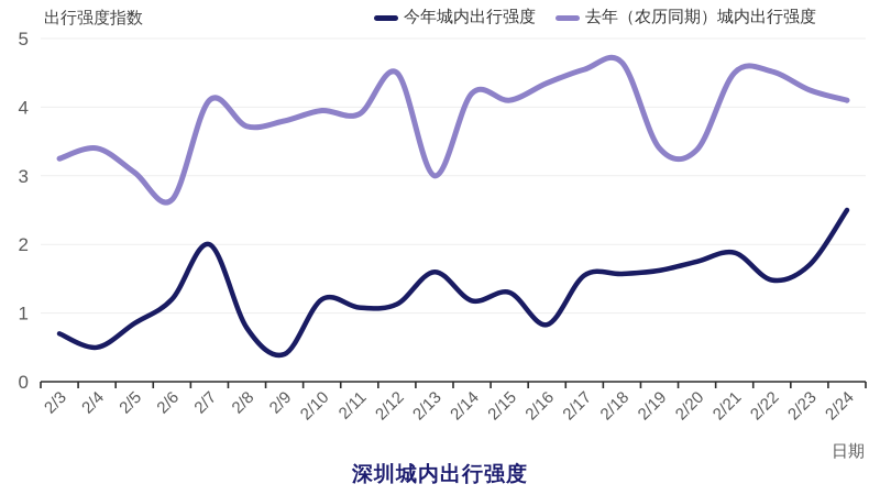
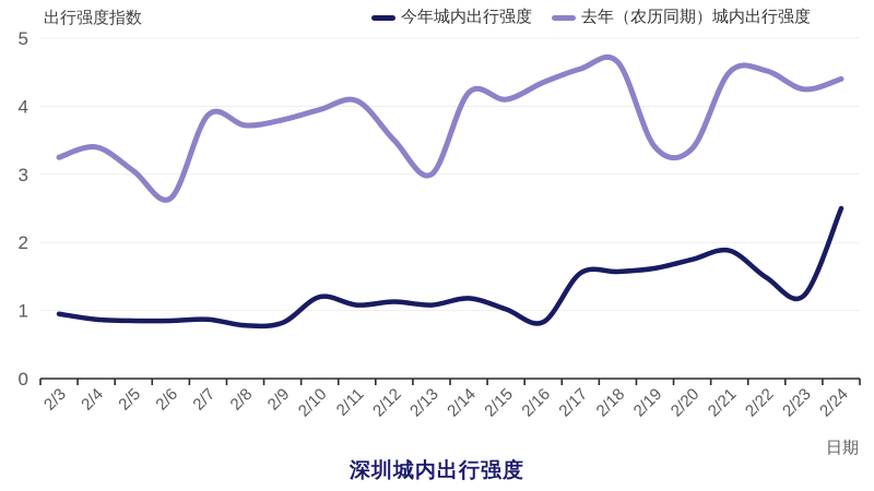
今年城内出行强度/2/3: 0.7 -> 0.9
今年城内出行强度/2/4: 0.5 -> 0.9
今年城内出行强度/2/6: 1.2 -> 0.8
今年城内出行强度/2/7: 2.0 -> 0.9
去年（农历同期）城内出行强度/2/7: 4.1 -> 3.9
今年城内出行强度/2/9: 0.4 -> 0.8
去年（农历同期）城内出行强度/2/11: 3.9 -> 4.1
去年（农历同期）城内出行强度/2/12: 4.5 -> 3.5
今年城内出行强度/2/13: 1.6 -> 1.1
今年城内出行强度/2/15: 1.3 -> 1.0
今年城内出行强度/2/23: 1.7 -> 1.2
去年（农历同期）城内出行强度/2/24: 4.1 -> 4.4
